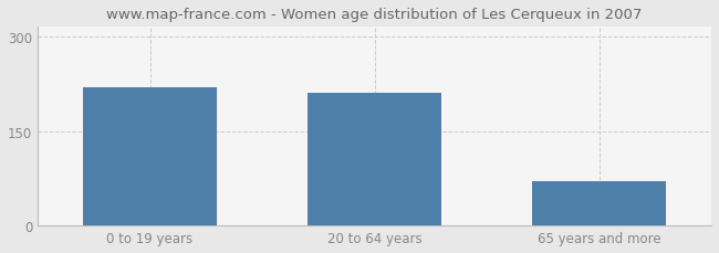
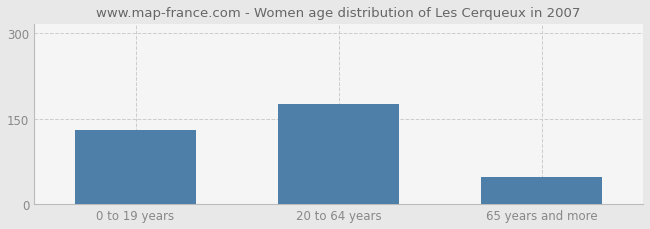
0 to 19 years: 220 -> 130
20 to 64 years: 210 -> 175
65 years and more: 70 -> 47
